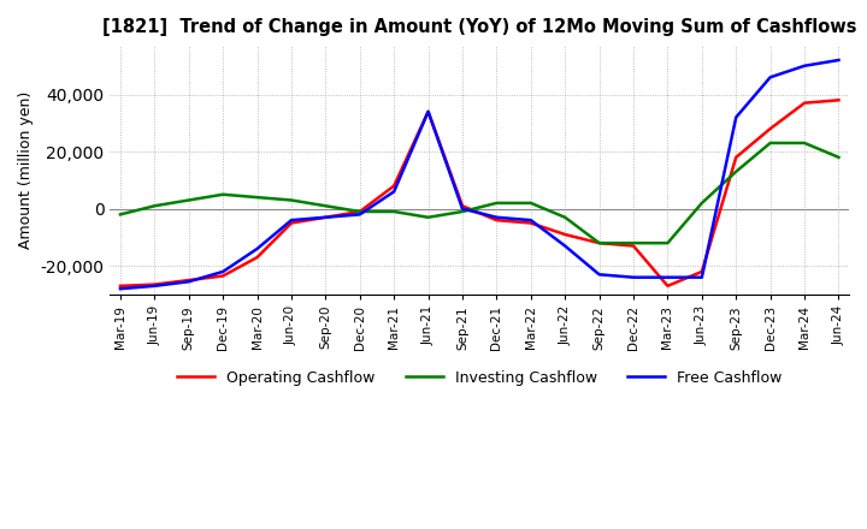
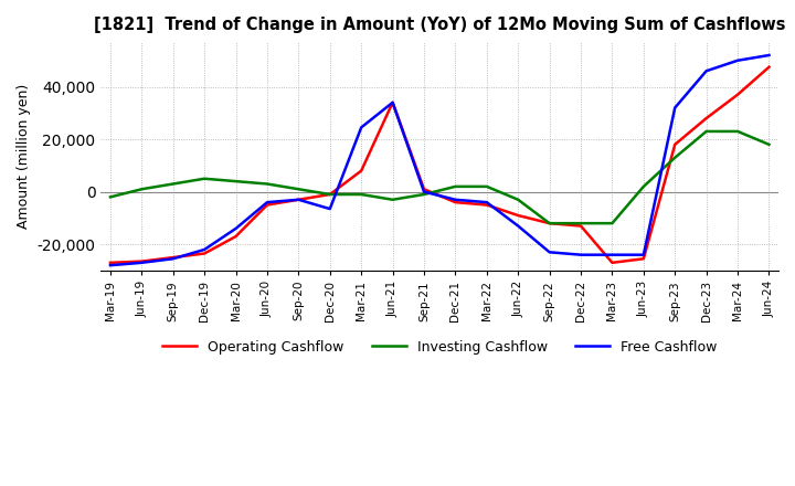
Free Cashflow/Dec-20: -2,000 -> -6,500
Free Cashflow/Mar-21: 6,000 -> 24,500
Operating Cashflow/Jun-23: -22,000 -> -25,500
Operating Cashflow/Jun-24: 38,000 -> 47,500
